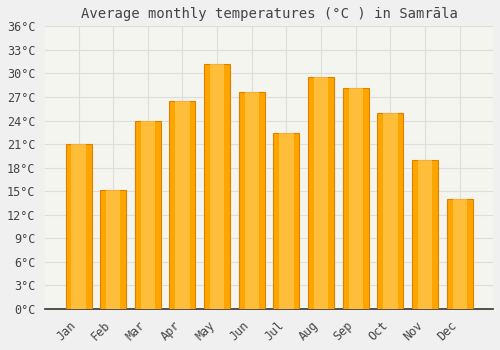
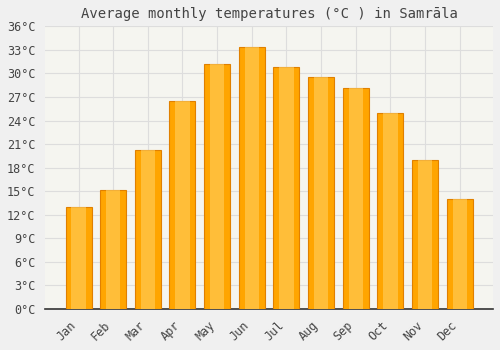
Jan: 21.0°C -> 13.0°C
Mar: 24.0°C -> 20.2°C
Jun: 27.6°C -> 33.3°C
Jul: 22.4°C -> 30.8°C
